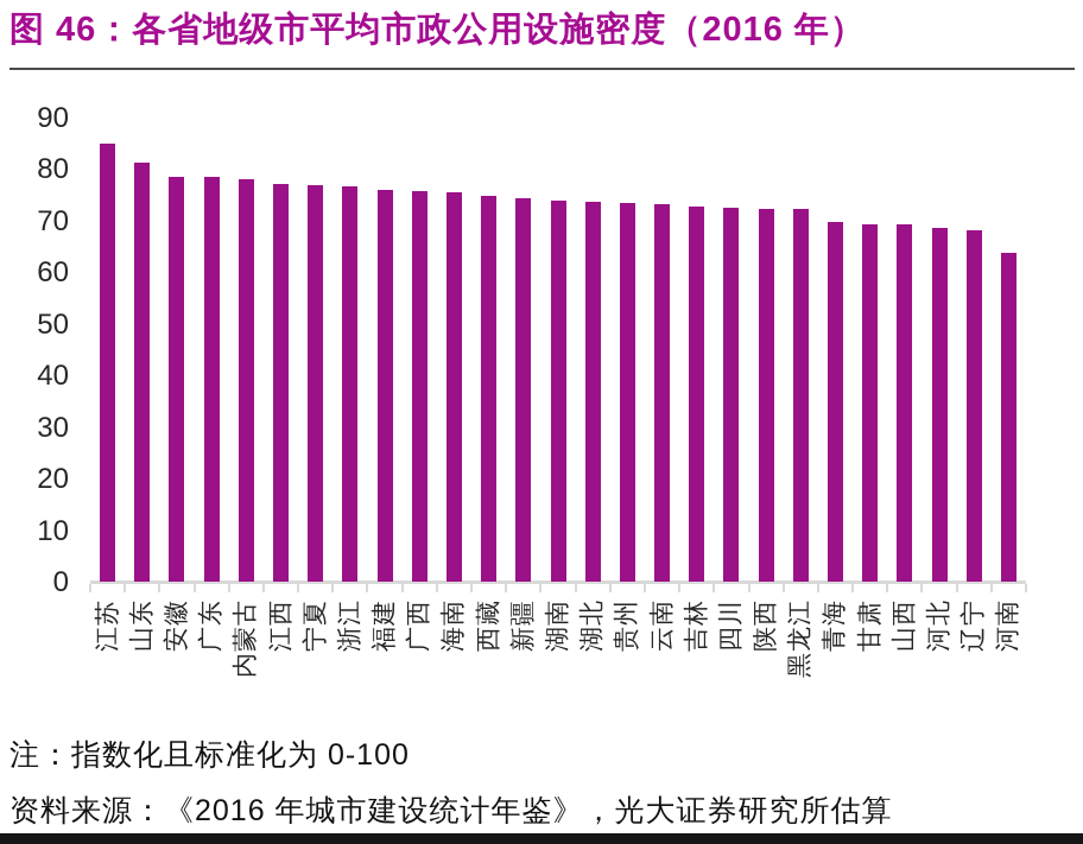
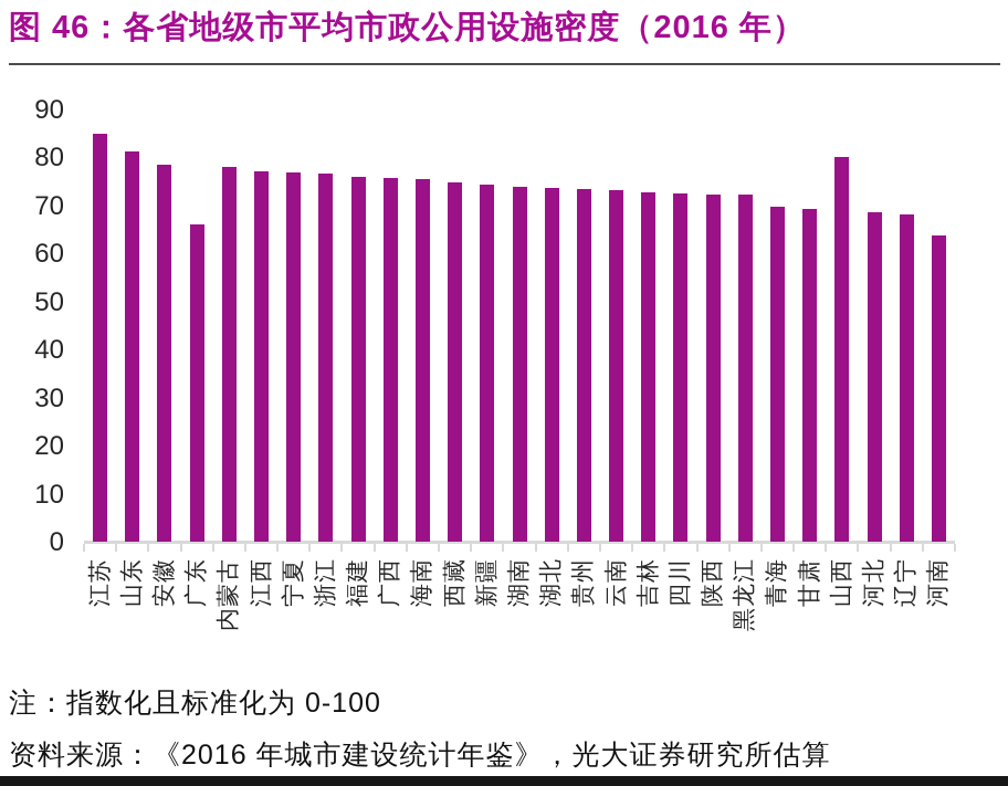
广东: 78 -> 66
山西: 69 -> 80
